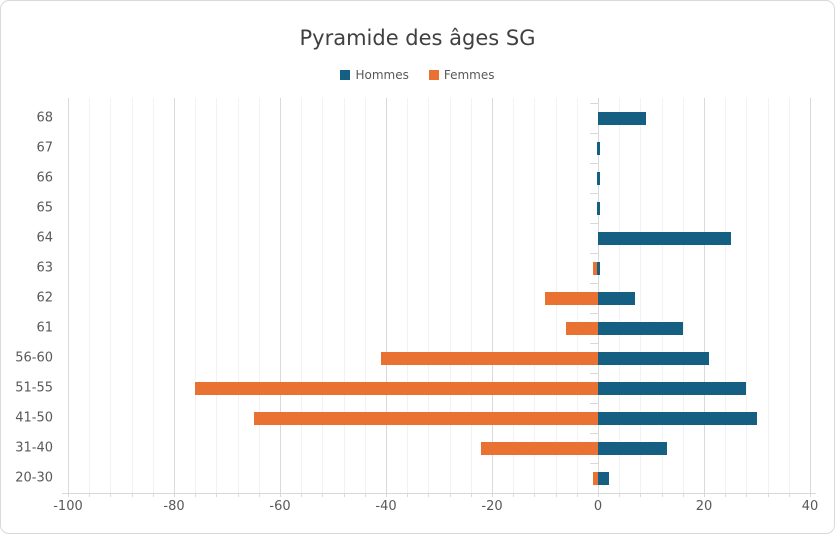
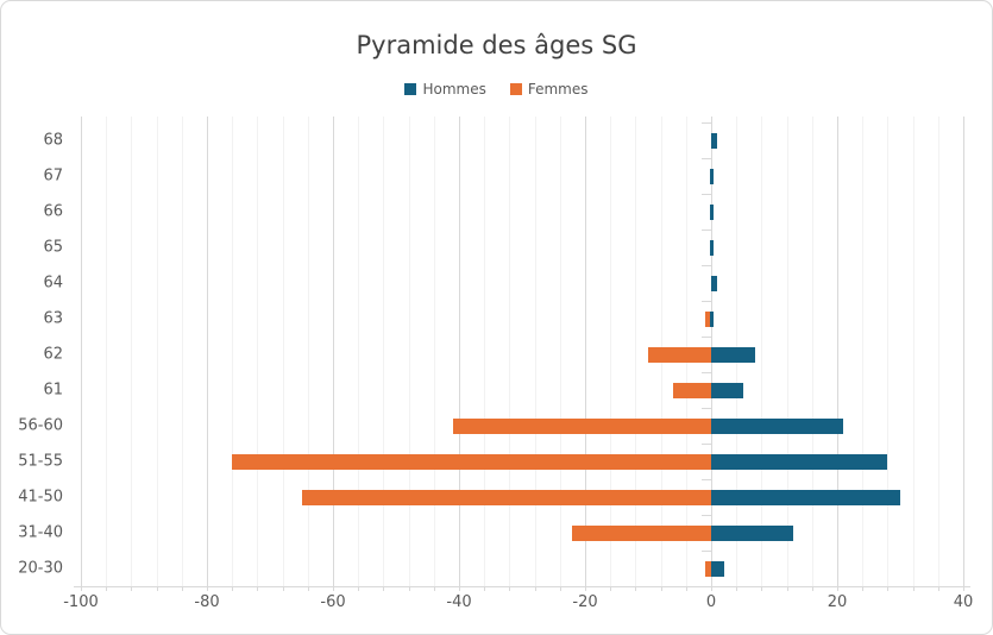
Hommes/68: 9 -> 1
Hommes/64: 25 -> 1
Hommes/61: 16 -> 5
